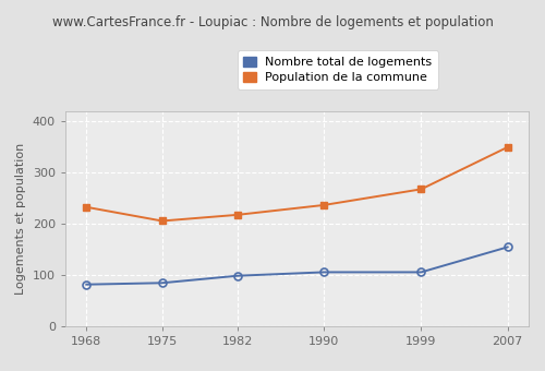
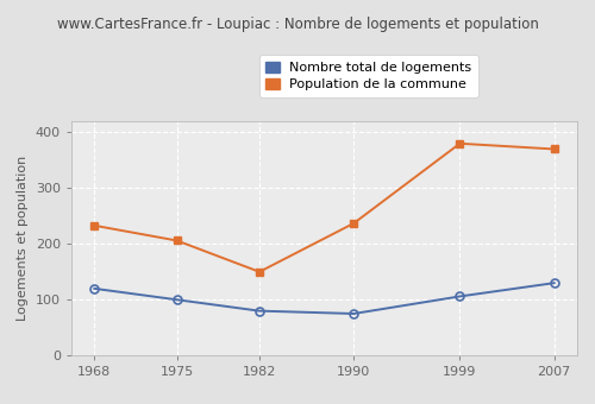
Nombre total de logements/1968: 82 -> 120
Nombre total de logements/1975: 85 -> 100
Nombre total de logements/1982: 99 -> 80
Population de la commune/1982: 218 -> 150
Nombre total de logements/1990: 106 -> 75
Population de la commune/1999: 268 -> 380
Nombre total de logements/2007: 155 -> 130
Population de la commune/2007: 350 -> 370
